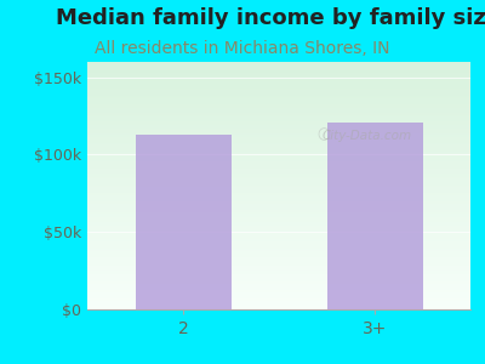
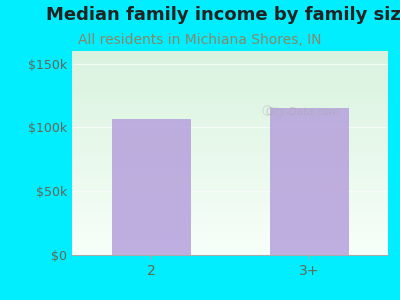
2: $113k -> $107k
3+: $121k -> $115k
